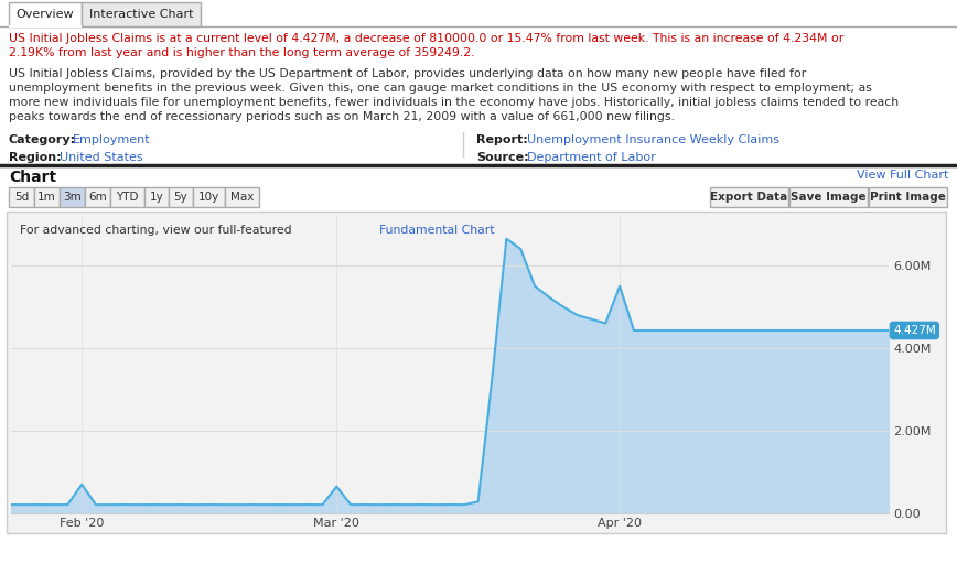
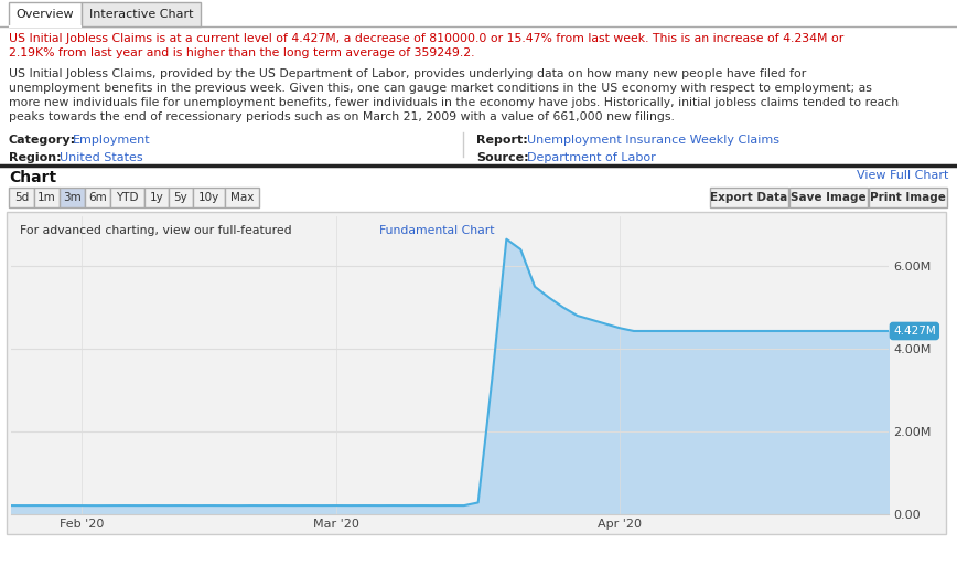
Feb '20: 0.70M -> 0.21M
Mar '20: 0.65M -> 0.21M
Apr '20: 5.50M -> 4.50M
